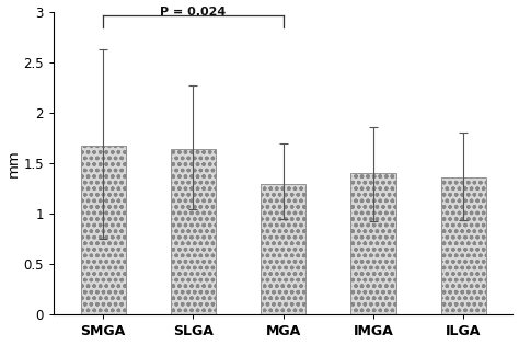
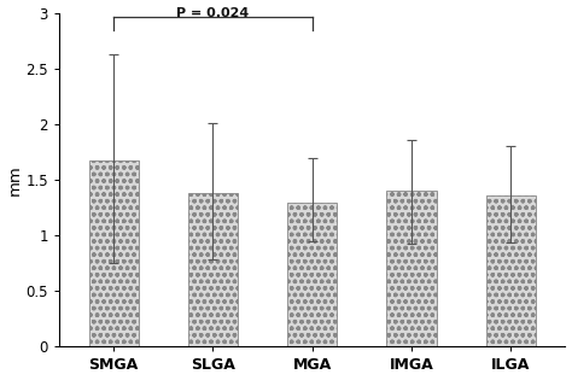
SLGA: 1.64 -> 1.38
